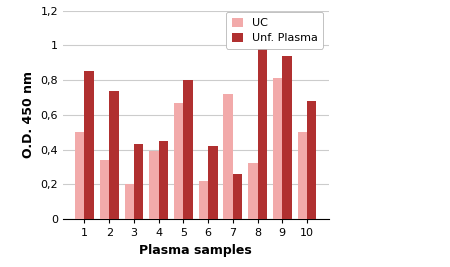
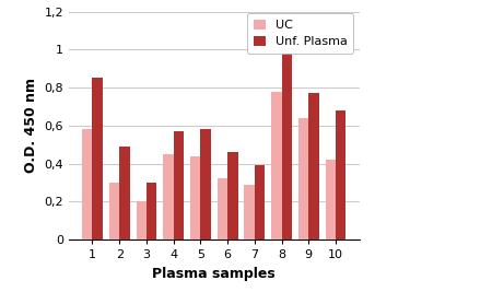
UC/1: 0,50 -> 0,58
UC/2: 0,34 -> 0,30
Unf. Plasma/2: 0,74 -> 0,49
Unf. Plasma/3: 0,43 -> 0,30
UC/4: 0,39 -> 0,45
Unf. Plasma/4: 0,45 -> 0,57
UC/5: 0,67 -> 0,44
Unf. Plasma/5: 0,80 -> 0,58
UC/6: 0,22 -> 0,32
Unf. Plasma/6: 0,42 -> 0,46
UC/7: 0,72 -> 0,29
Unf. Plasma/7: 0,26 -> 0,39
UC/8: 0,32 -> 0,78
UC/9: 0,81 -> 0,64
Unf. Plasma/9: 0,94 -> 0,77
UC/10: 0,50 -> 0,42
